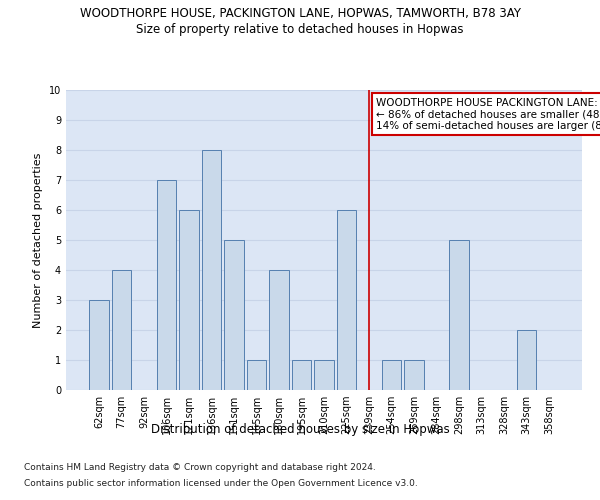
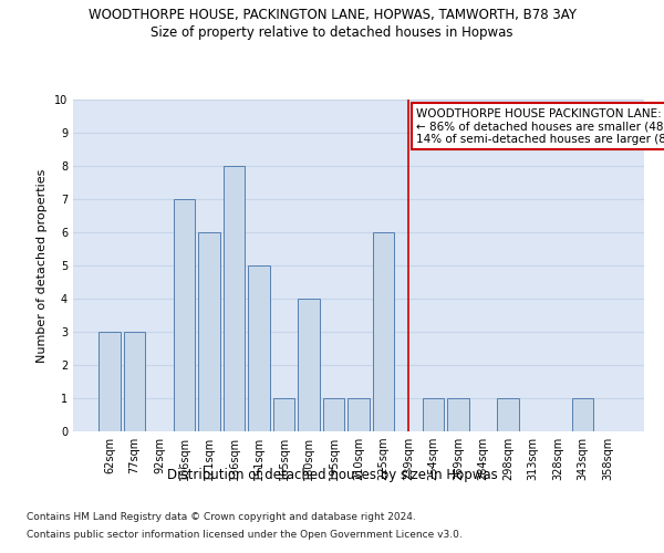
77sqm: 4 -> 3
298sqm: 5 -> 1
343sqm: 2 -> 1
